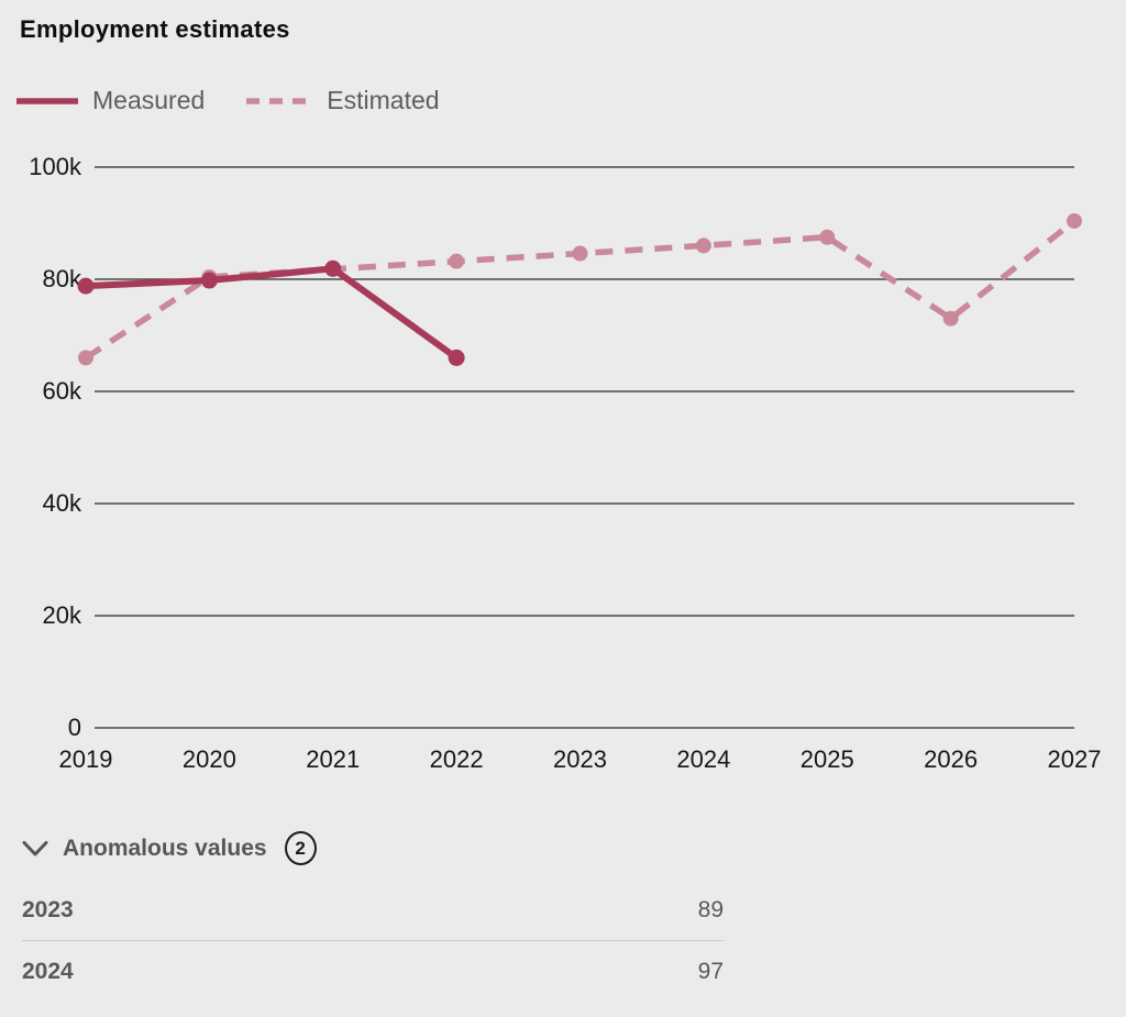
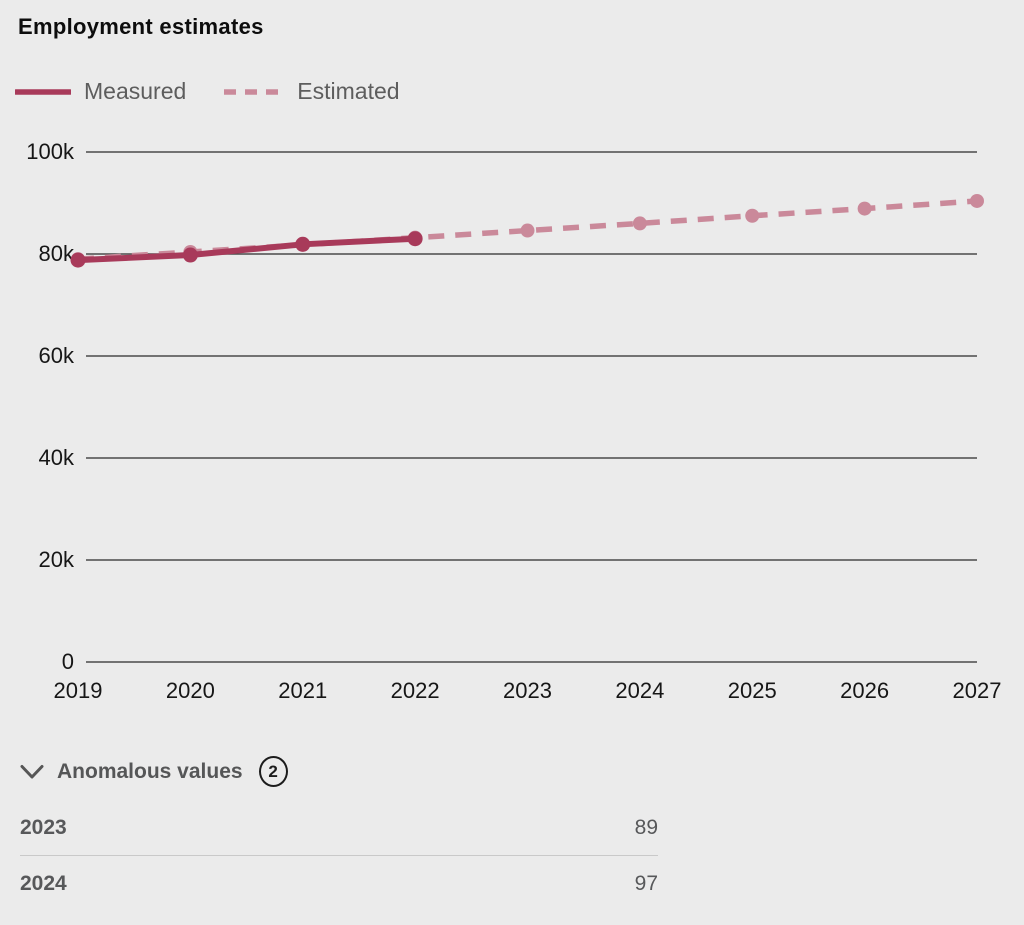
Estimated/2019: 66k -> 79k
Measured/2022: 66k -> 83k
Estimated/2026: 73k -> 89k
